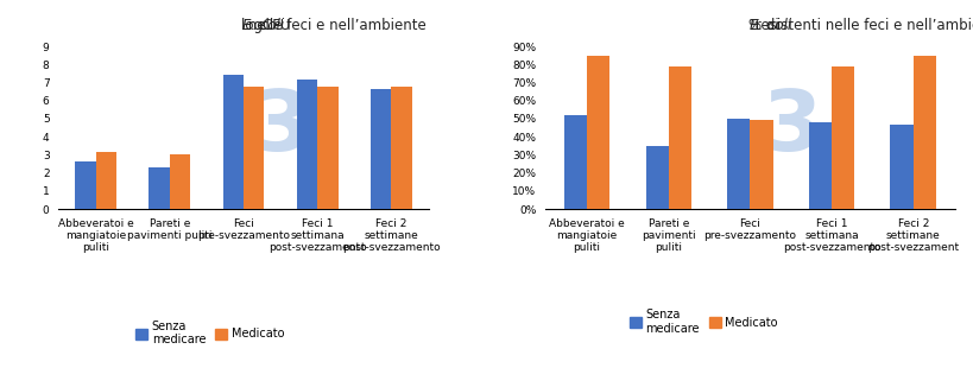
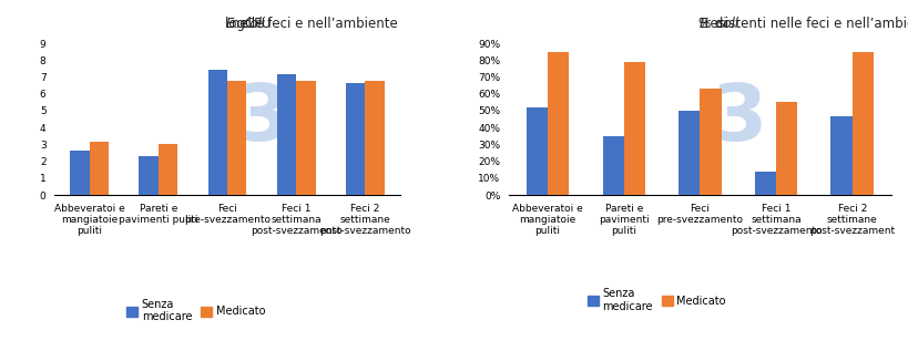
Medicato/Feci pre-svezzamento: 49% -> 63%
Senza medicare/Feci 1 settimana post-svezzamento: 48% -> 14%
Medicato/Feci 1 settimana post-svezzamento: 79% -> 55%
